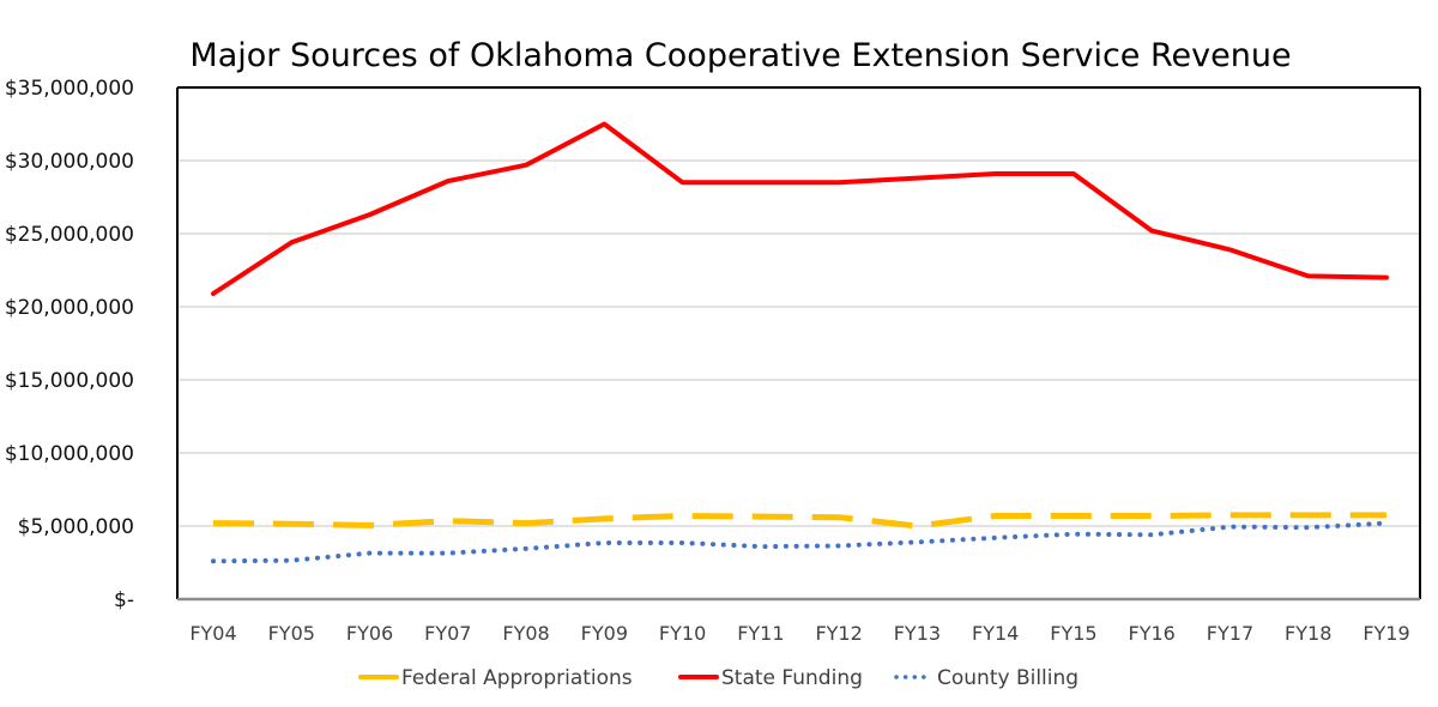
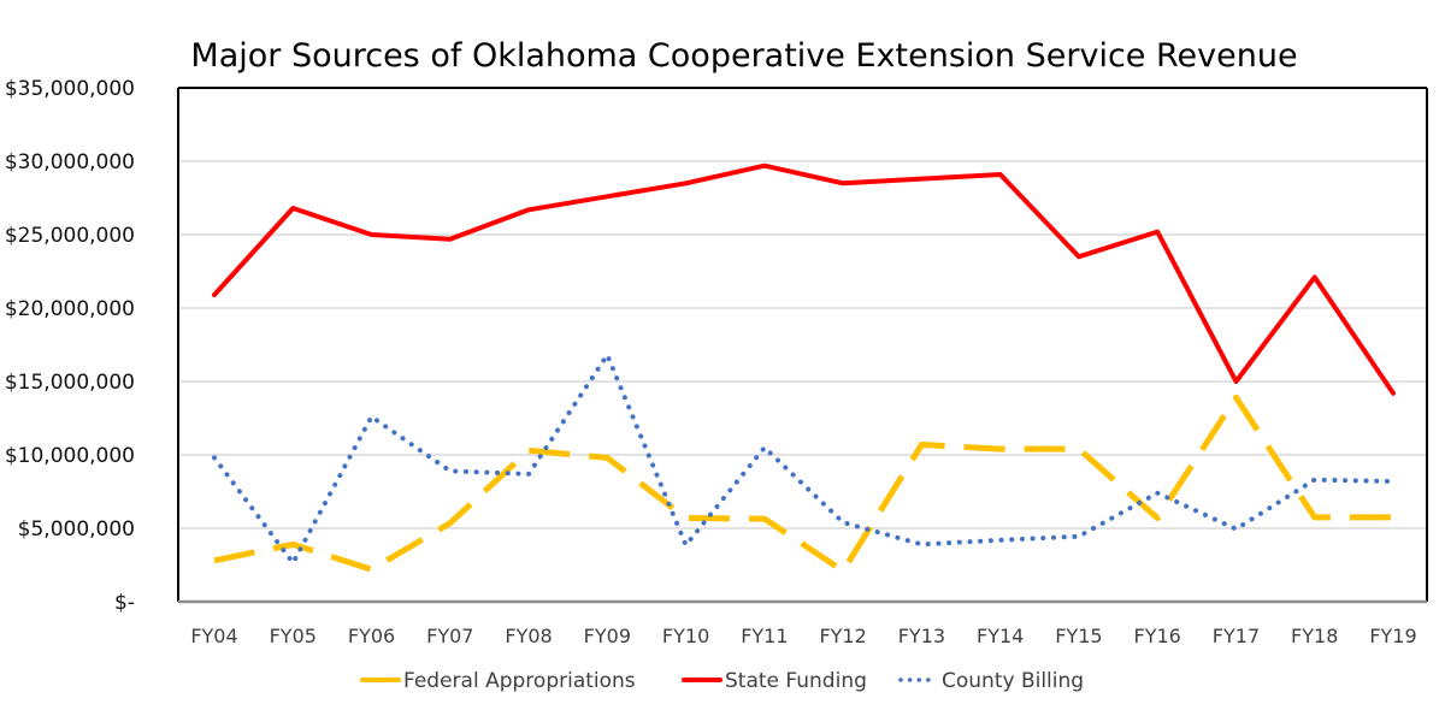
Federal Appropriations/FY04: $5200000 -> $2800000
County Billing/FY04: $2600000 -> $9800000
Federal Appropriations/FY05: $5200000 -> $3900000
State Funding/FY05: $24400000 -> $26800000
Federal Appropriations/FY06: $5000000 -> $2200000
State Funding/FY06: $26300000 -> $25000000
County Billing/FY06: $3200000 -> $12600000
State Funding/FY07: $28600000 -> $24700000
County Billing/FY07: $3200000 -> $8900000
Federal Appropriations/FY08: $5200000 -> $10300000
State Funding/FY08: $29700000 -> $26700000
County Billing/FY08: $3400000 -> $8700000
Federal Appropriations/FY09: $5500000 -> $9800000
State Funding/FY09: $32500000 -> $27600000
County Billing/FY09: $3800000 -> $16800000
State Funding/FY11: $28500000 -> $29700000
County Billing/FY11: $3600000 -> $10500000
Federal Appropriations/FY12: $5600000 -> $2100000
County Billing/FY12: $3600000 -> $5400000
Federal Appropriations/FY13: $5000000 -> $10700000
Federal Appropriations/FY14: $5700000 -> $10400000
Federal Appropriations/FY15: $5700000 -> $10400000
State Funding/FY15: $29100000 -> $23500000
County Billing/FY16: $4400000 -> $7400000
Federal Appropriations/FY17: $5800000 -> $13900000
State Funding/FY17: $23900000 -> $15000000
County Billing/FY18: $4900000 -> $8300000
State Funding/FY19: $22000000 -> $14200000
County Billing/FY19: $5200000 -> $8200000
